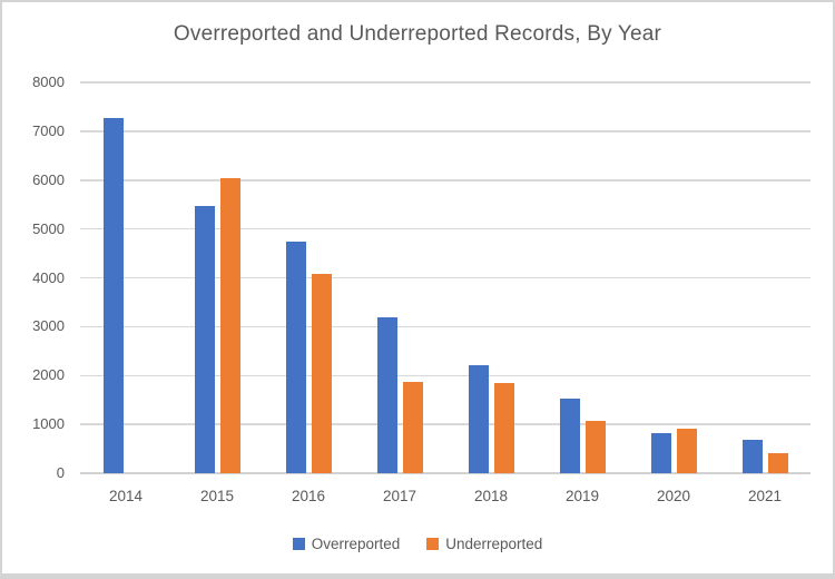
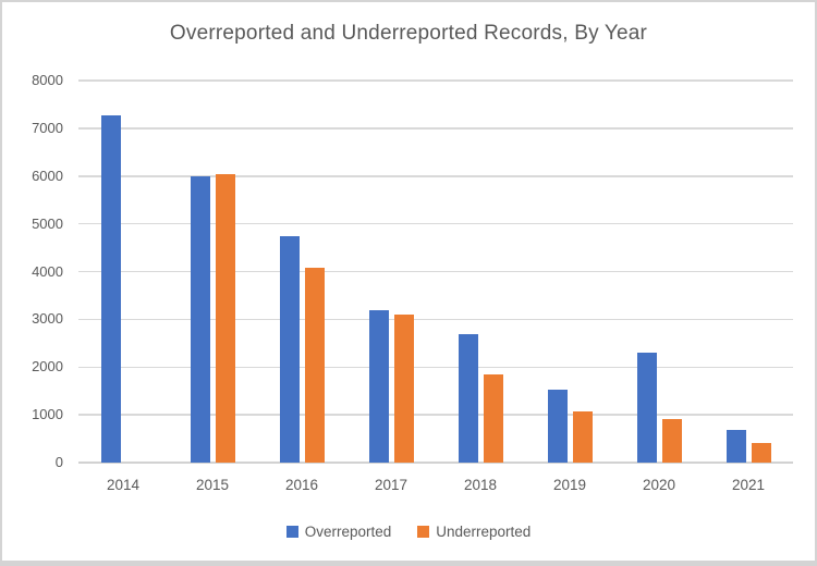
Overreported/2015: 5500 -> 6000
Underreported/2017: 1900 -> 3100
Overreported/2018: 2200 -> 2700
Overreported/2020: 800 -> 2300
